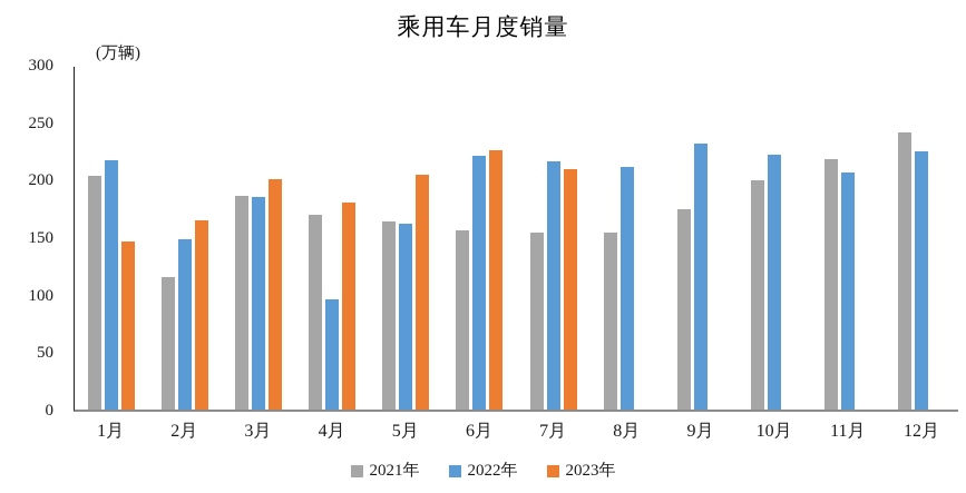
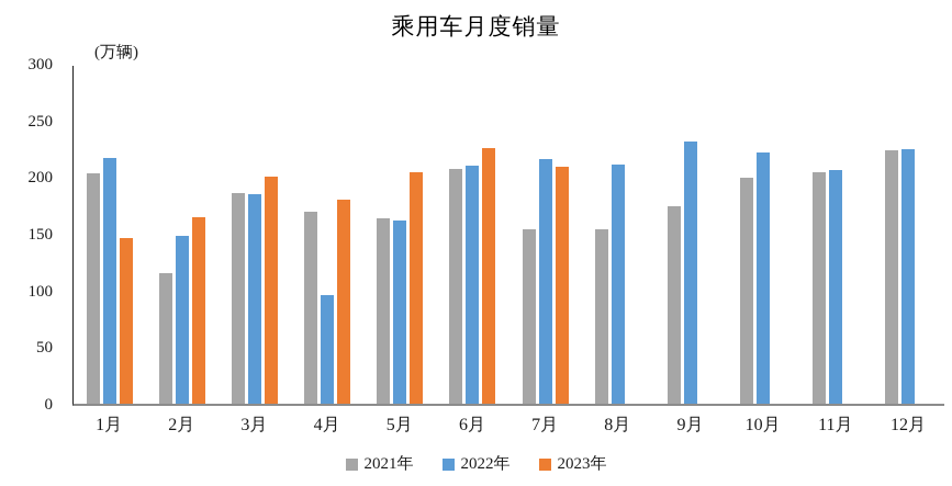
2021年/6月: 157 -> 208
2022年/6月: 222 -> 211
2021年/11月: 219 -> 206
2021年/12月: 242 -> 225
